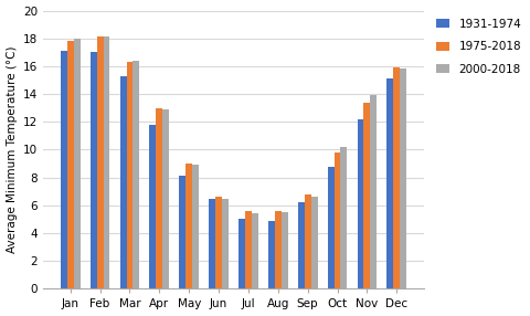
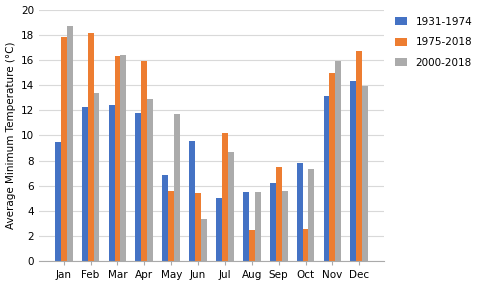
1931-1974/Jan: 17.1 -> 9.5
2000-2018/Jan: 18.0 -> 18.7
1931-1974/Feb: 17.0 -> 12.3
2000-2018/Feb: 18.1 -> 13.4
1931-1974/Mar: 15.3 -> 12.4
1975-2018/Apr: 13.0 -> 15.9
1931-1974/May: 8.1 -> 6.9
1975-2018/May: 9.0 -> 5.6
2000-2018/May: 8.9 -> 11.7
1931-1974/Jun: 6.5 -> 9.6
1975-2018/Jun: 6.6 -> 5.4
2000-2018/Jun: 6.5 -> 3.4
1975-2018/Jul: 5.6 -> 10.2
2000-2018/Jul: 5.4 -> 8.7
1931-1974/Aug: 4.9 -> 5.5
1975-2018/Aug: 5.6 -> 2.5
1975-2018/Sep: 6.8 -> 7.5
2000-2018/Sep: 6.6 -> 5.6
1931-1974/Oct: 8.8 -> 7.8
1975-2018/Oct: 9.8 -> 2.6
2000-2018/Oct: 10.2 -> 7.3
1931-1974/Nov: 12.2 -> 13.1
1975-2018/Nov: 13.4 -> 15.0
2000-2018/Nov: 13.9 -> 15.9
1931-1974/Dec: 15.1 -> 14.3
1975-2018/Dec: 15.9 -> 16.7
2000-2018/Dec: 15.8 -> 13.9
